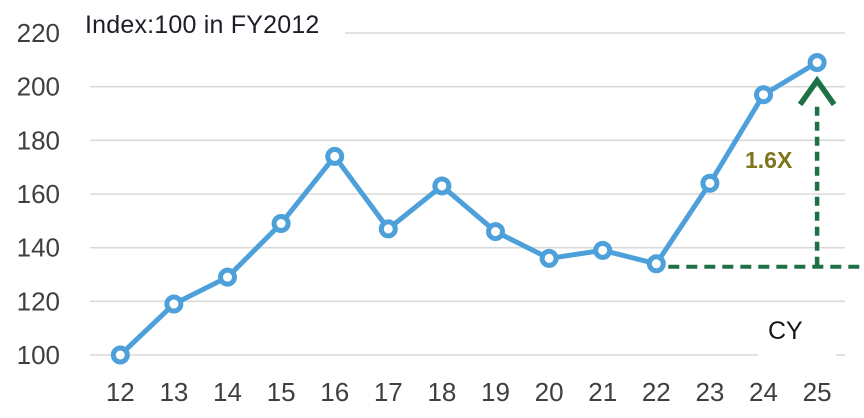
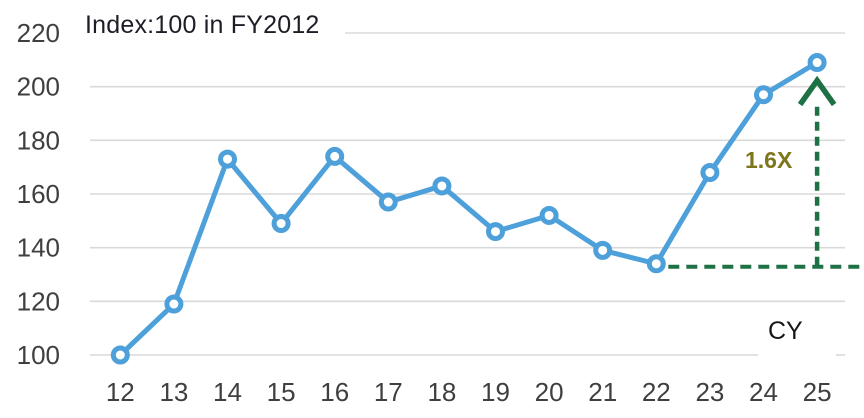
14: 129 -> 173
17: 147 -> 157
20: 136 -> 152
23: 164 -> 168
